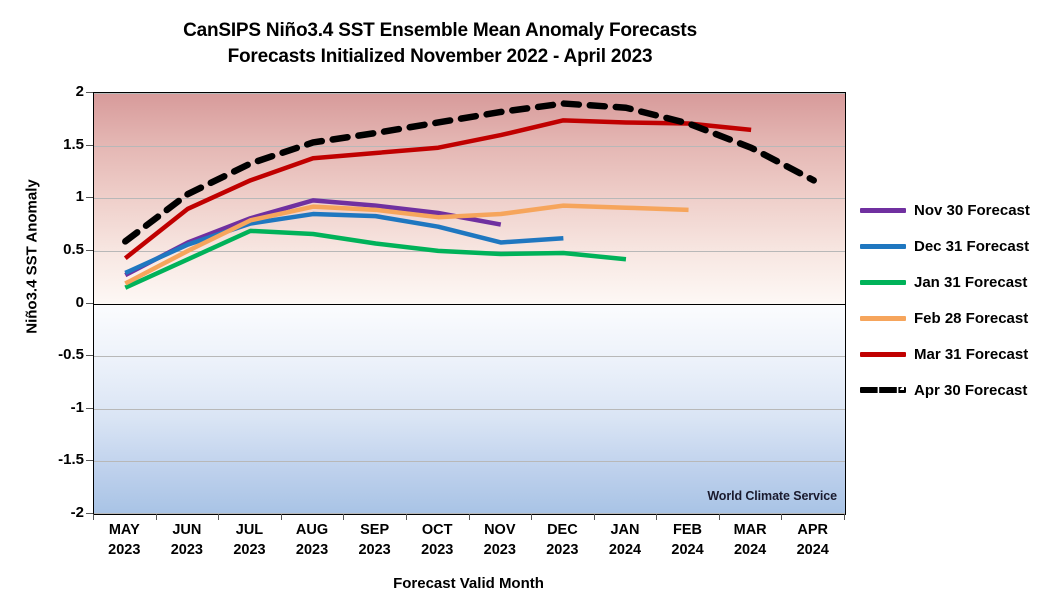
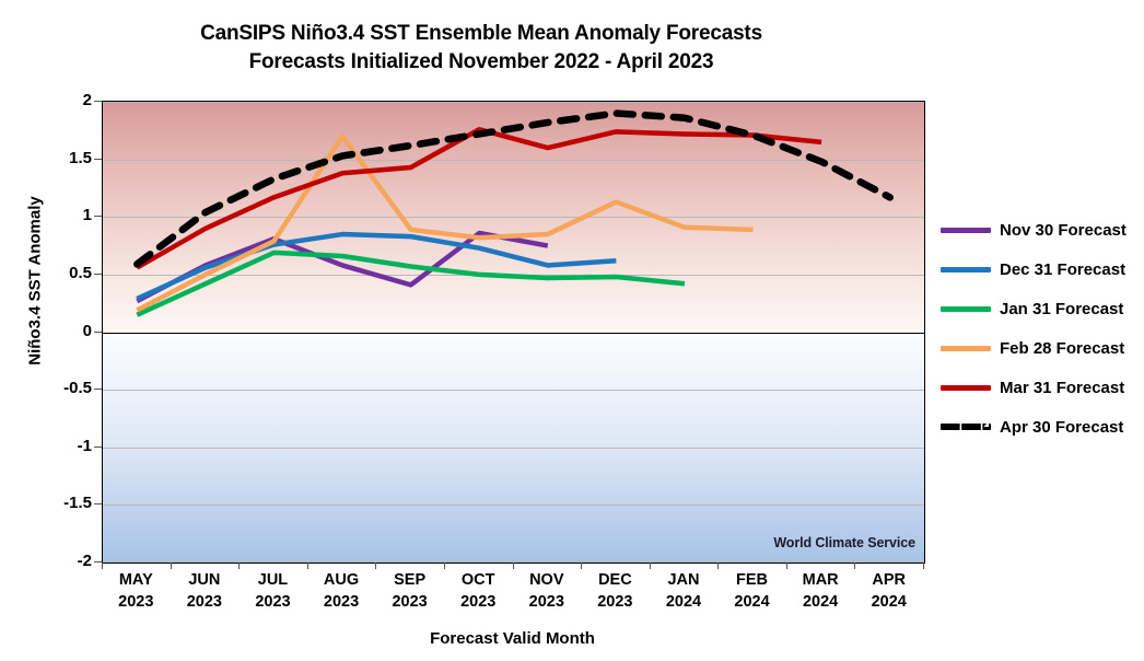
Mar 31 Forecast/MAY 2023: 0.43 -> 0.56
Nov 30 Forecast/AUG 2023: 0.98 -> 0.58
Feb 28 Forecast/AUG 2023: 0.92 -> 1.70
Nov 30 Forecast/SEP 2023: 0.93 -> 0.41
Mar 31 Forecast/OCT 2023: 1.48 -> 1.76
Feb 28 Forecast/DEC 2023: 0.93 -> 1.13
